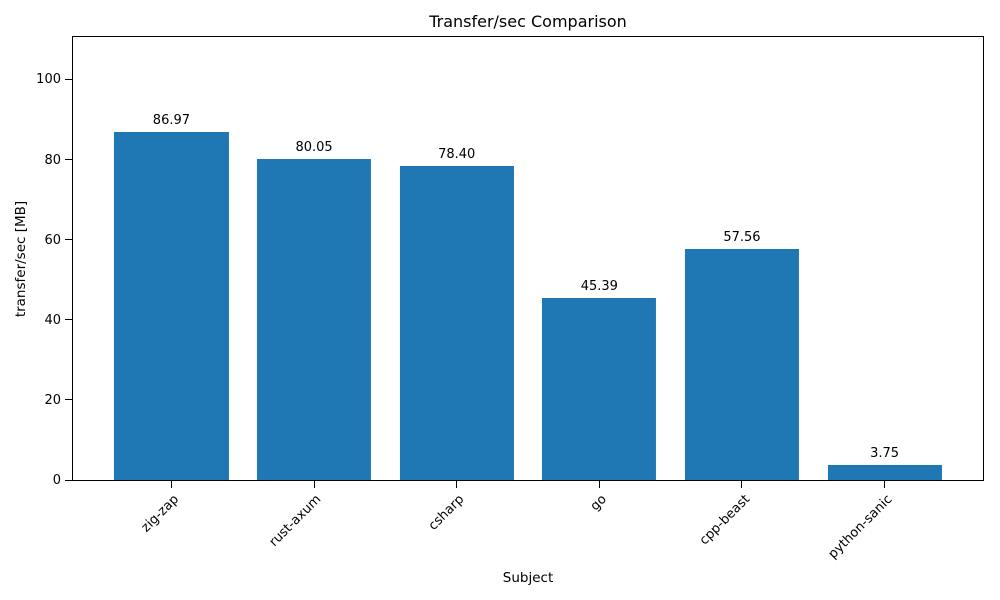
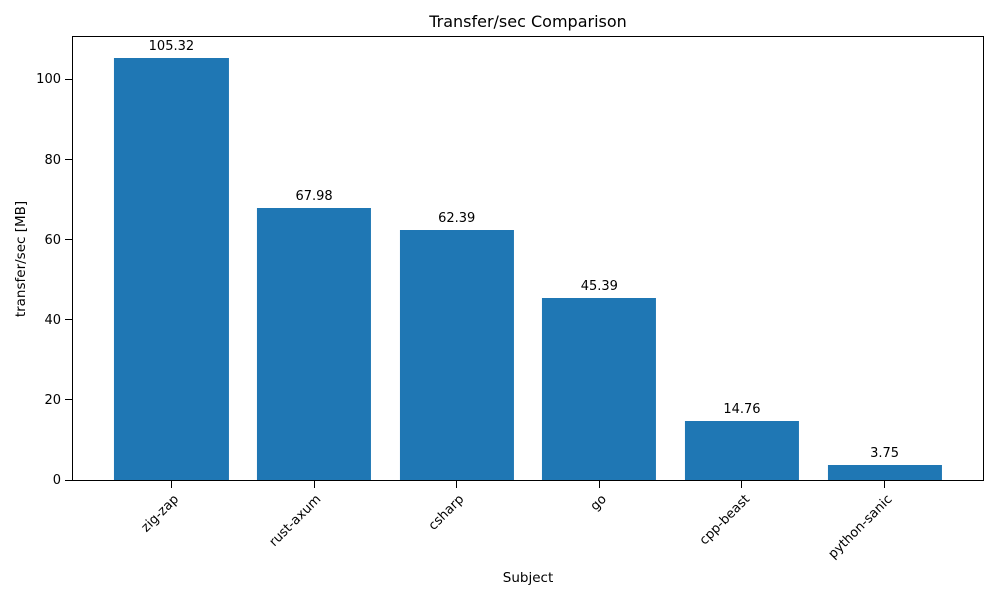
zig-zap: 86.97 -> 105.32
rust-axum: 80.05 -> 67.98
csharp: 78.40 -> 62.39
cpp-beast: 57.56 -> 14.76
